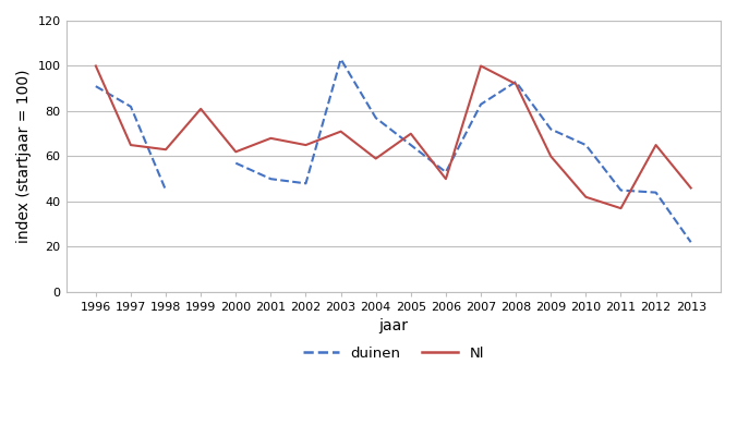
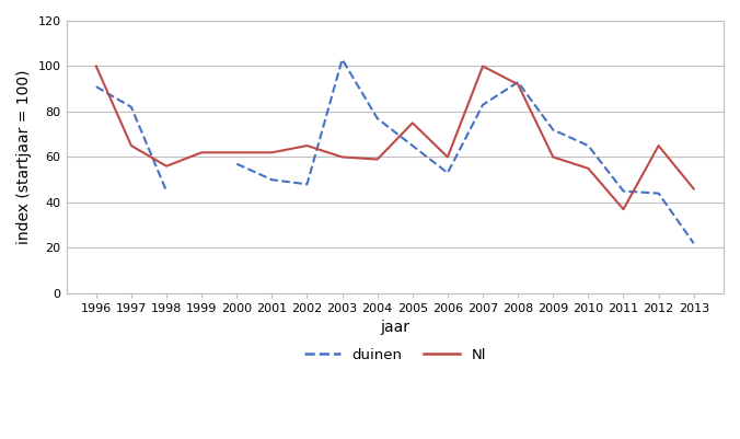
Nl/1998: 63 -> 56
Nl/1999: 81 -> 62
Nl/2001: 68 -> 62
Nl/2003: 71 -> 60
Nl/2005: 70 -> 75
Nl/2006: 50 -> 60
Nl/2010: 42 -> 55
